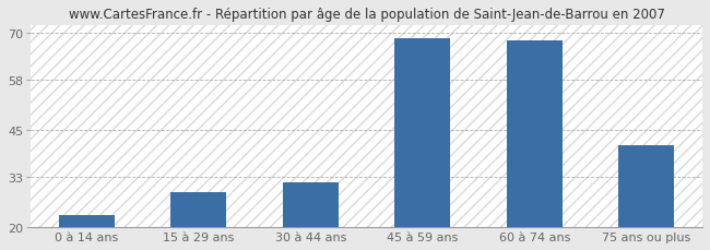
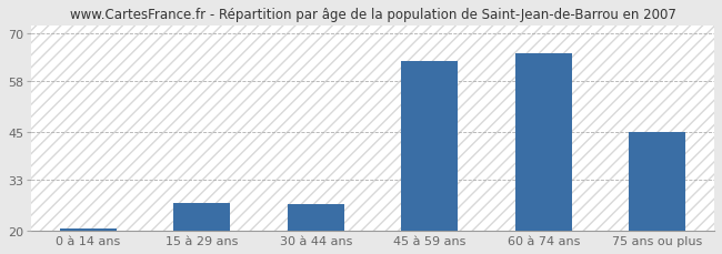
0 à 14 ans: 23.0 -> 20.5
15 à 29 ans: 29.0 -> 27.0
30 à 44 ans: 31.5 -> 26.8
45 à 59 ans: 68.5 -> 63.0
60 à 74 ans: 68.0 -> 65.0
75 ans ou plus: 41.0 -> 45.0
